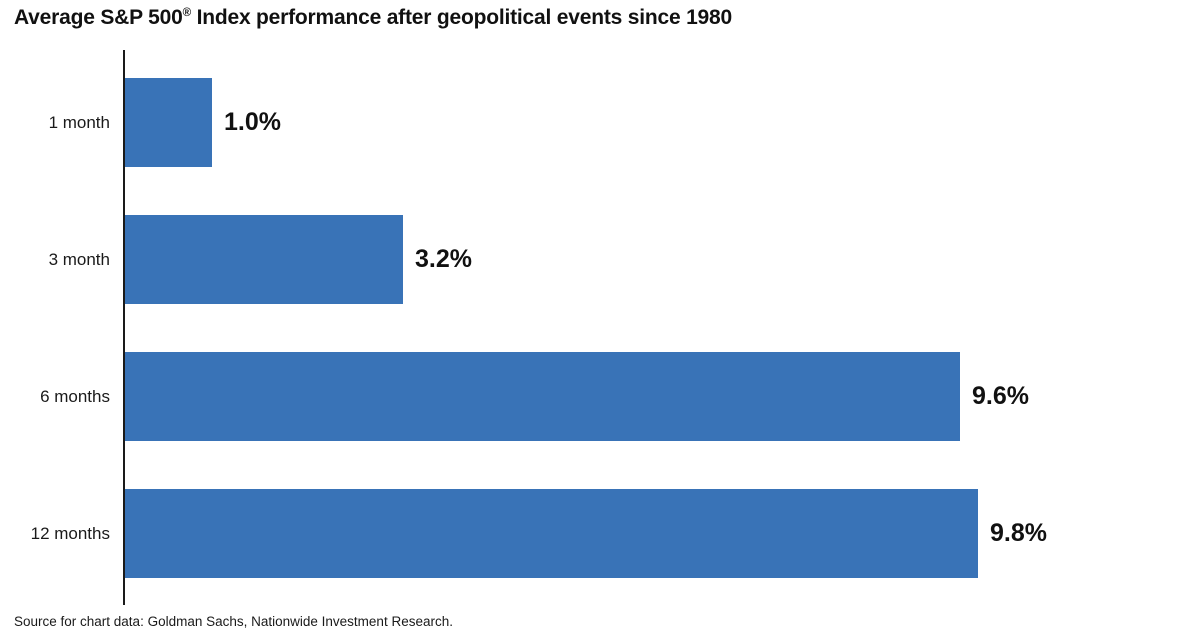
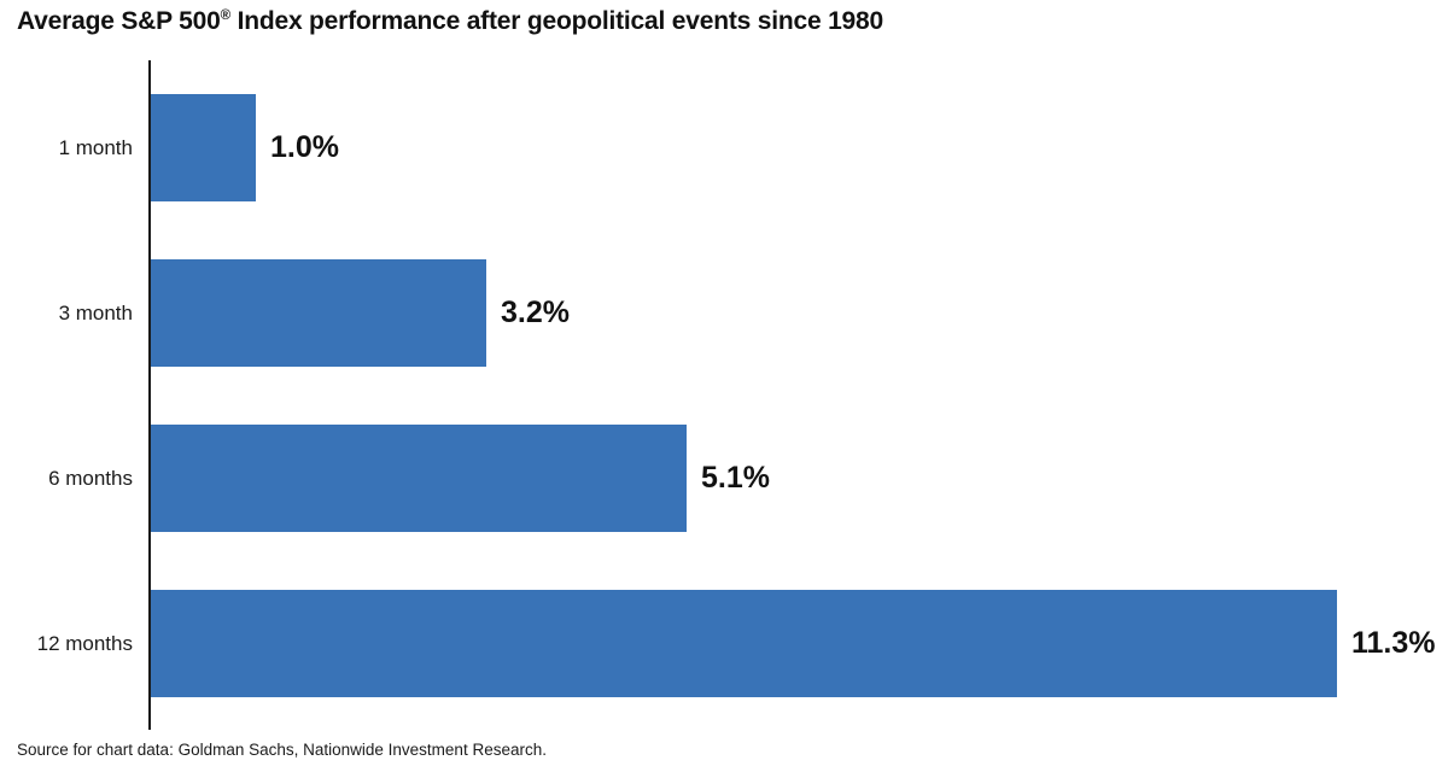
6 months: 9.6% -> 5.1%
12 months: 9.8% -> 11.3%
